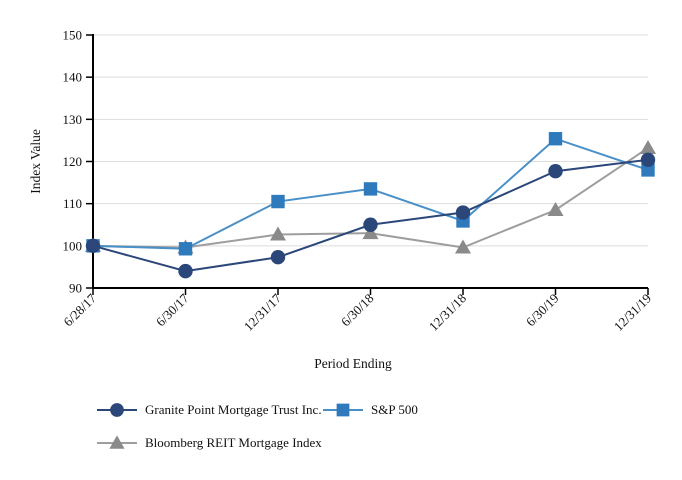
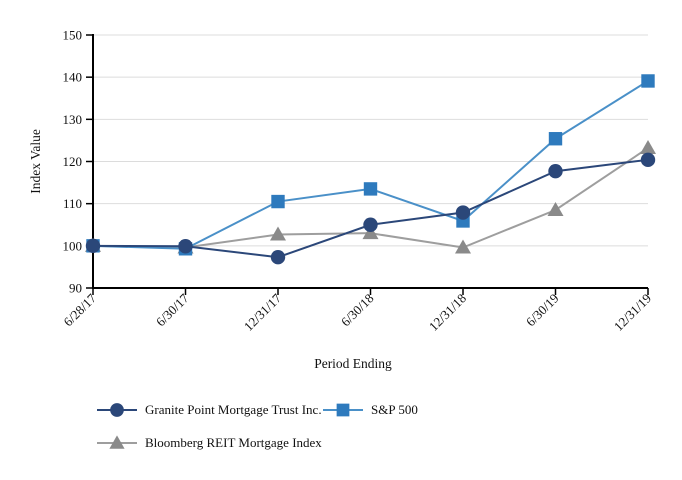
Granite Point Mortgage Trust Inc./6/30/17: 94 -> 100
S&P 500/12/31/19: 118 -> 139
